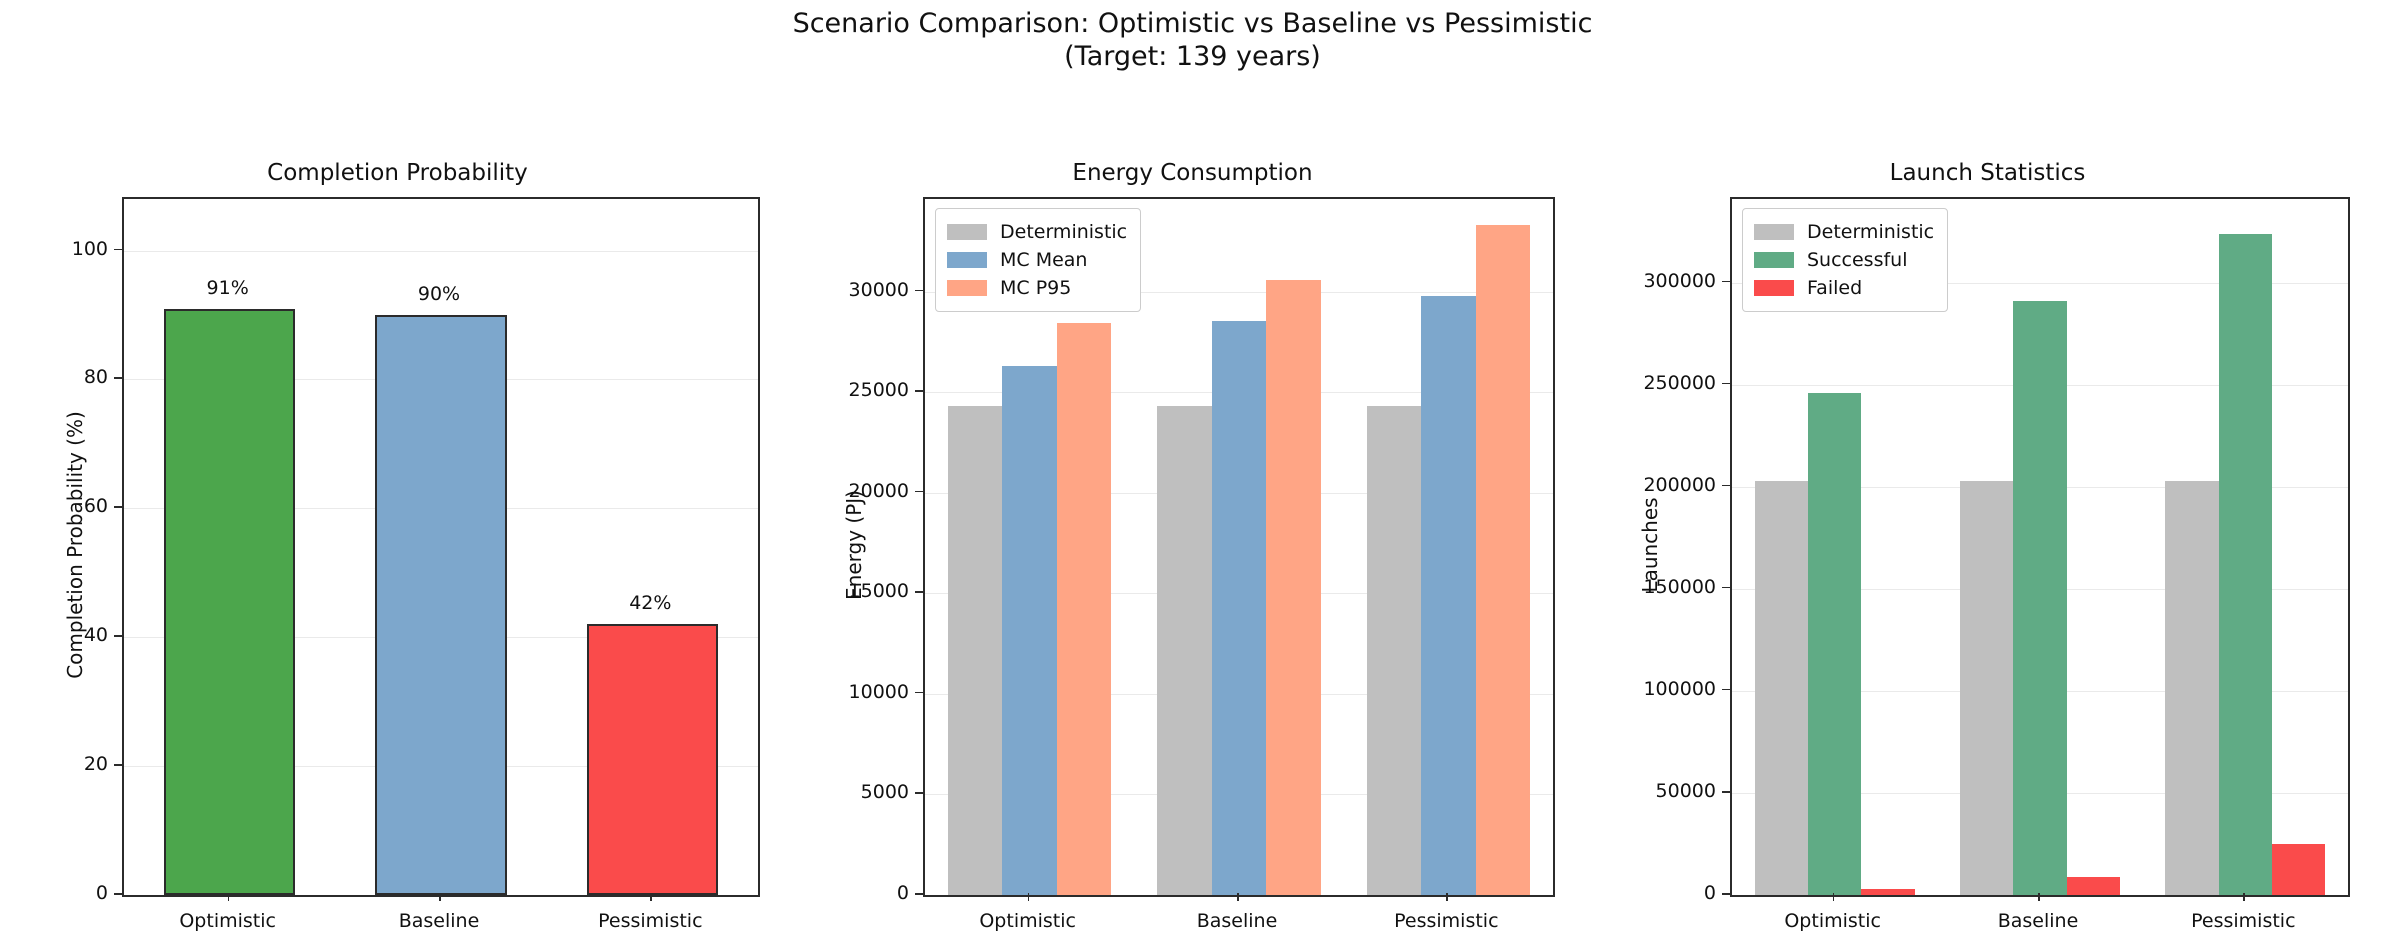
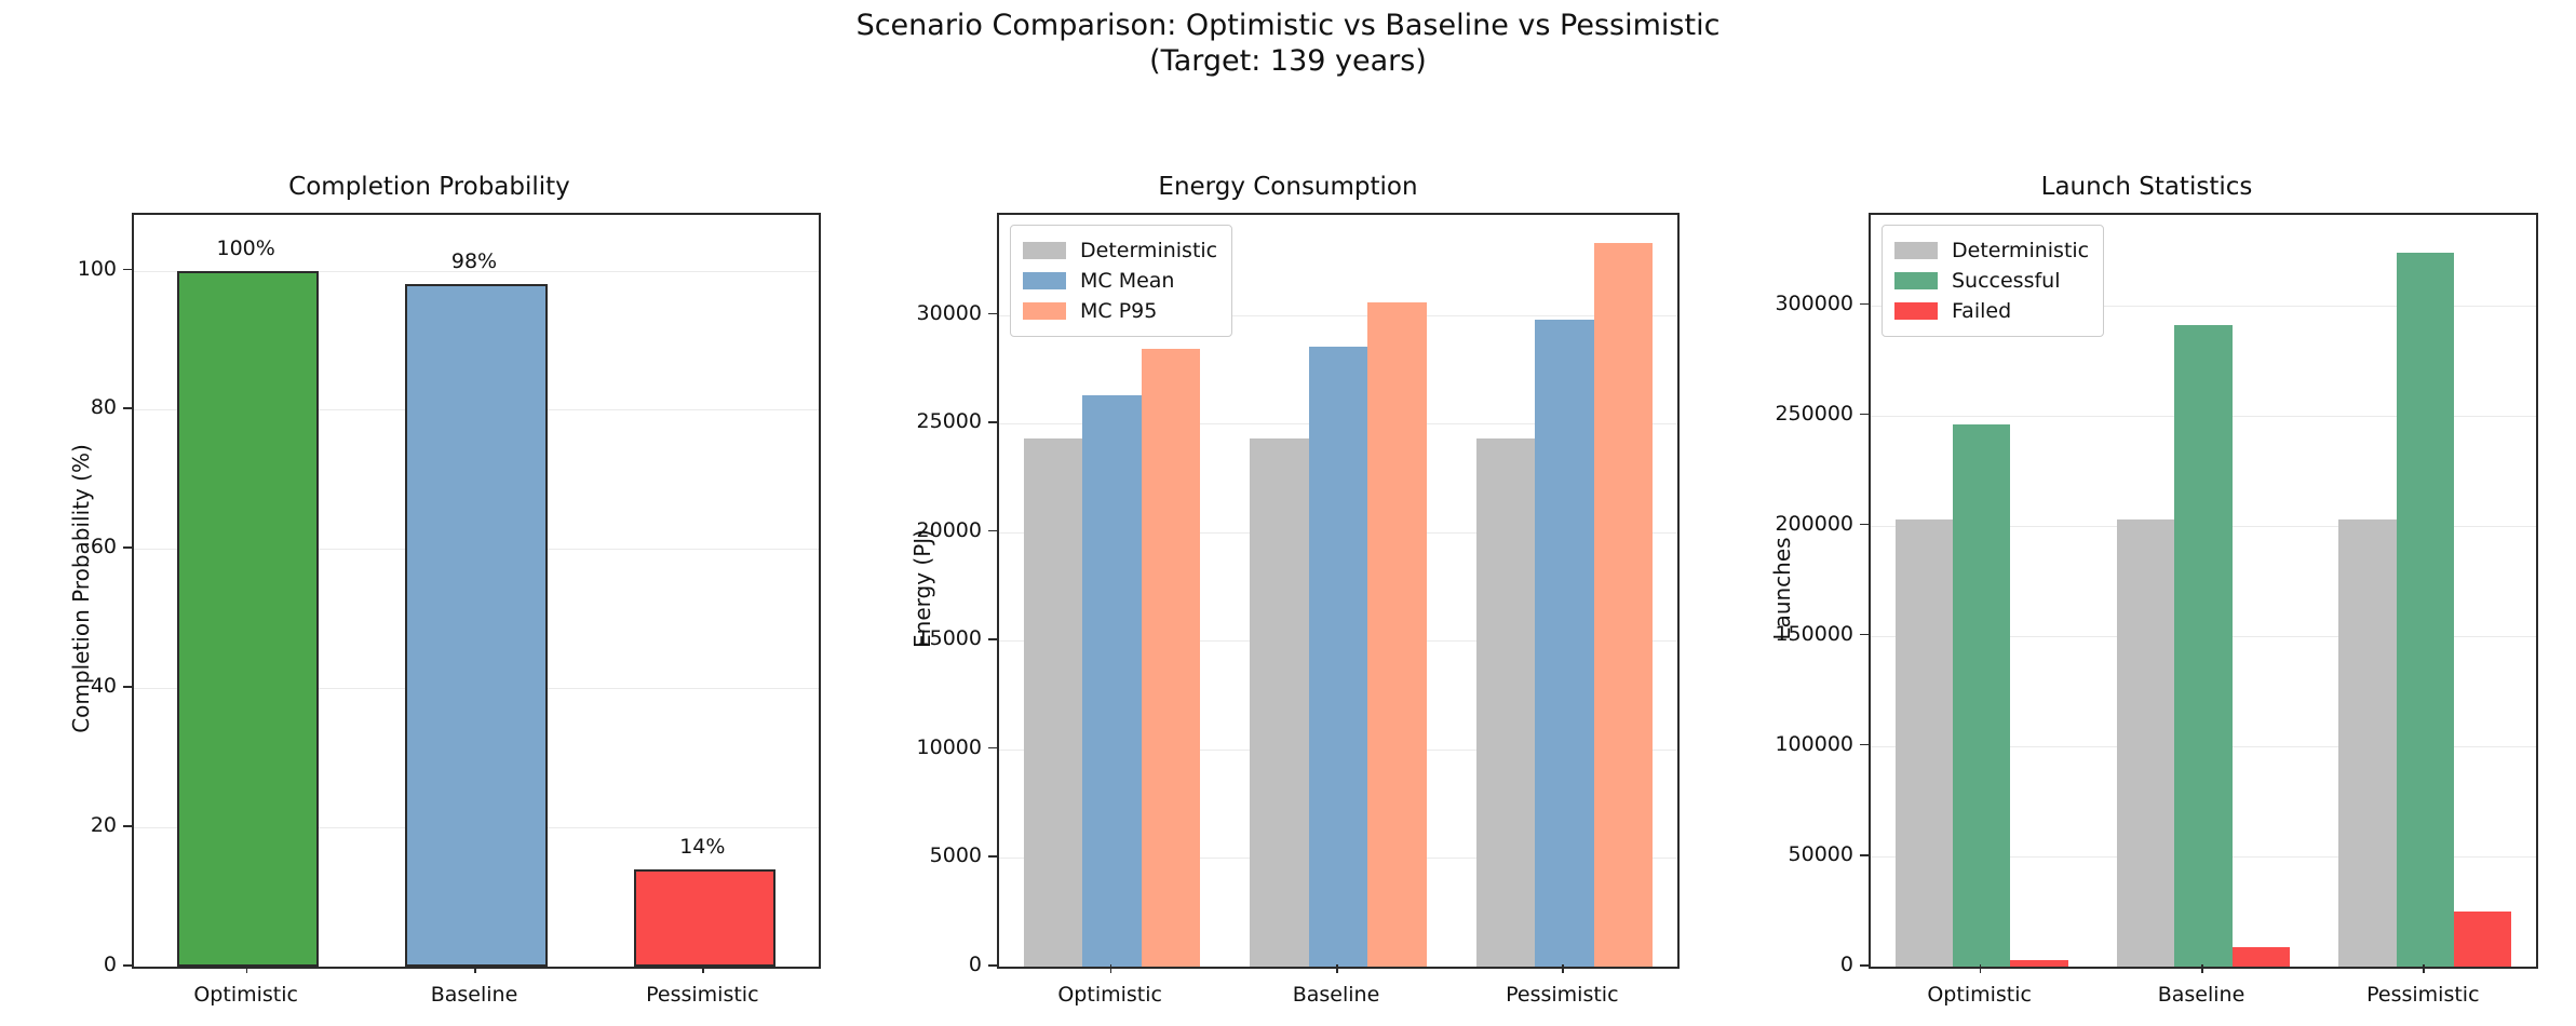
Completion Probability/Optimistic: 91% -> 100%
Completion Probability/Baseline: 90% -> 98%
Completion Probability/Pessimistic: 42% -> 14%
